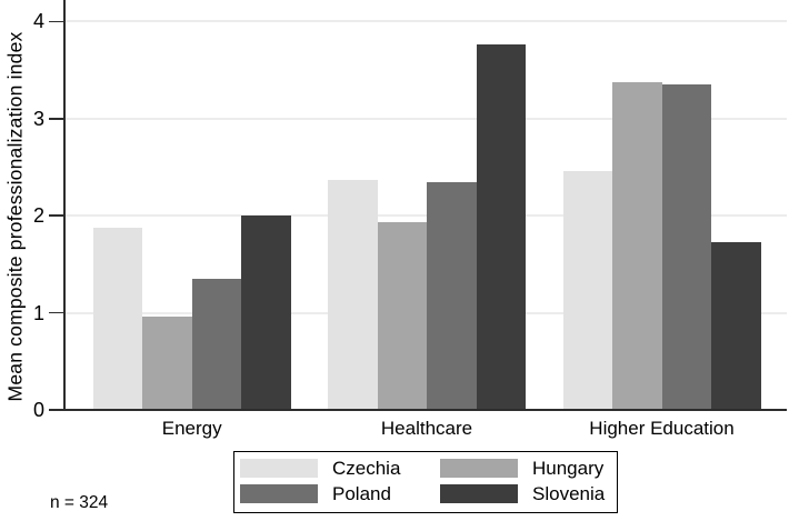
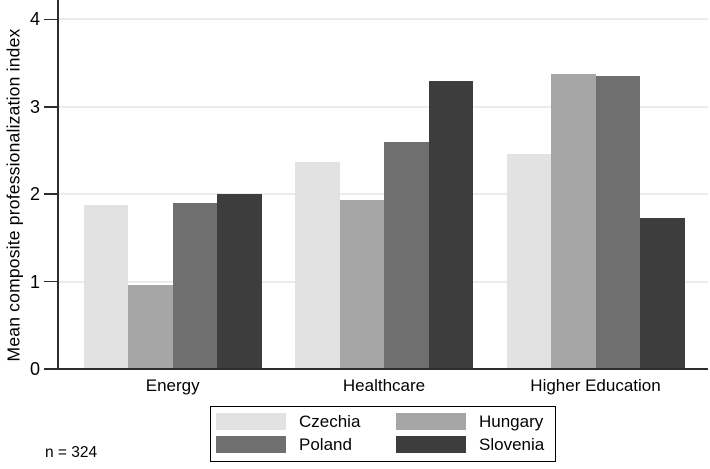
Poland/Energy: 1.4 -> 1.9
Poland/Healthcare: 2.4 -> 2.6
Slovenia/Healthcare: 3.8 -> 3.3
